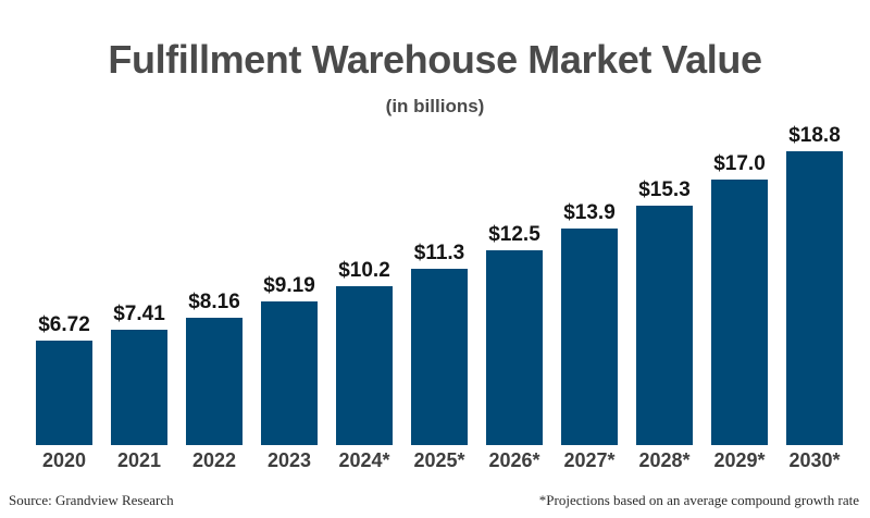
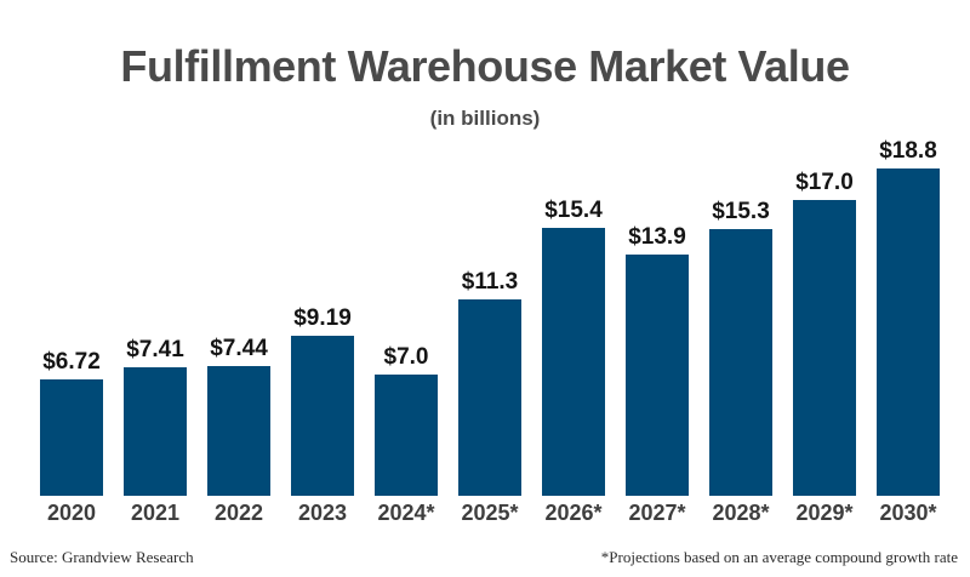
2022: $8.16 -> $7.44
2024*: $10.2 -> $7.0
2026*: $12.5 -> $15.4
